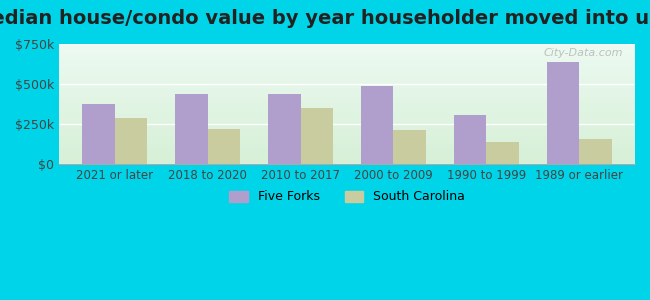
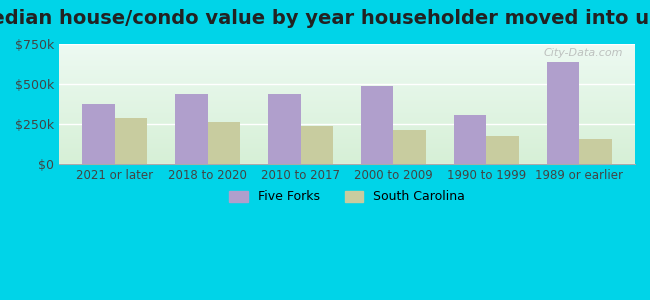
South Carolina/2018 to 2020: $220k -> $260k
South Carolina/2010 to 2017: $350k -> $240k
South Carolina/1990 to 1999: $140k -> $180k
